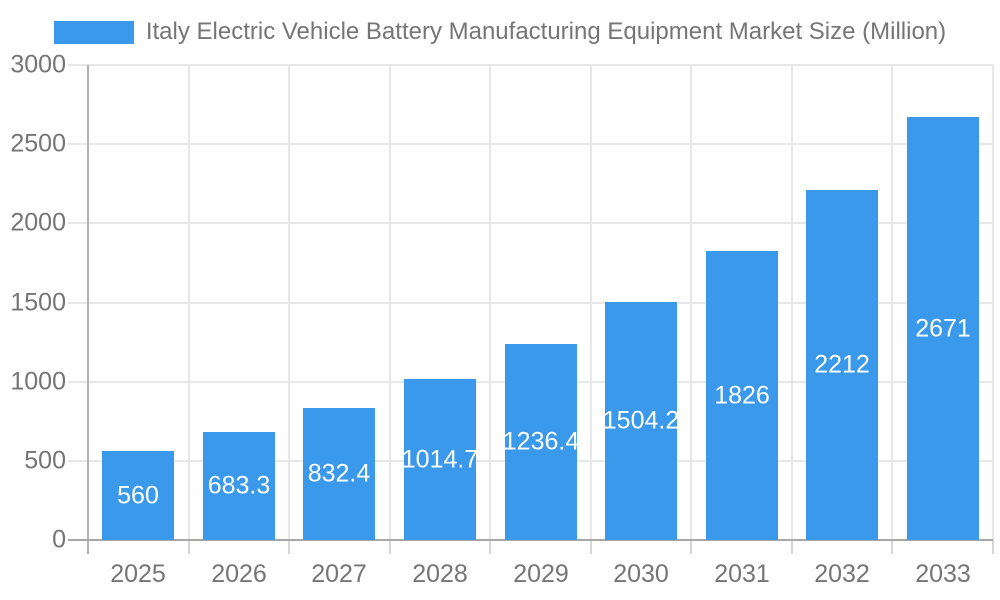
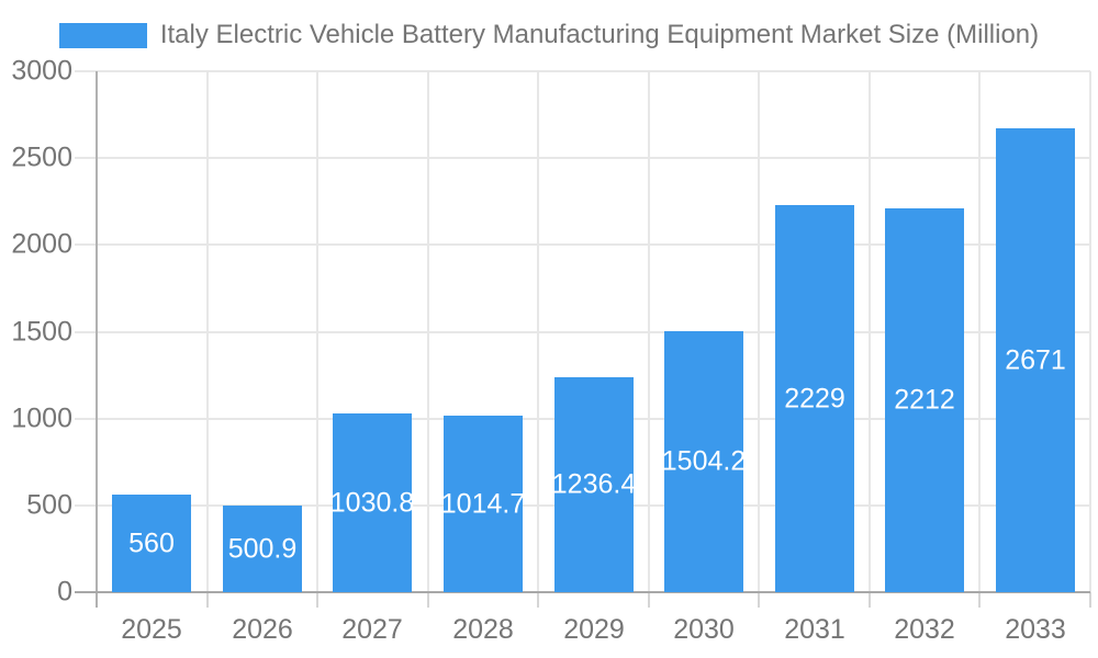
2026: 683.3 -> 500.9
2027: 832.4 -> 1030.8
2031: 1826 -> 2229
